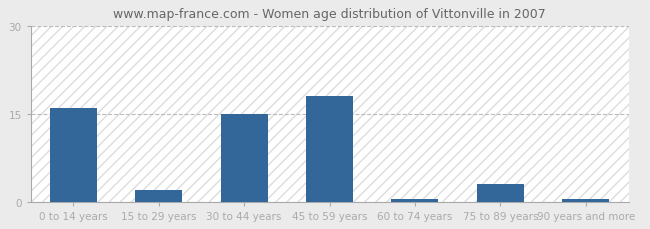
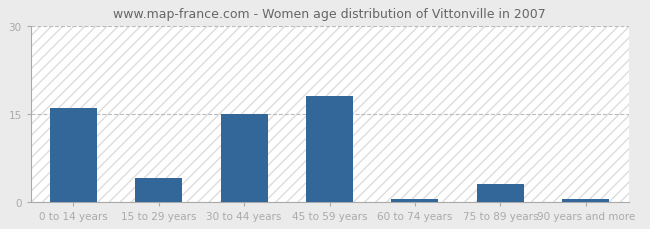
15 to 29 years: 2.0 -> 4.0
